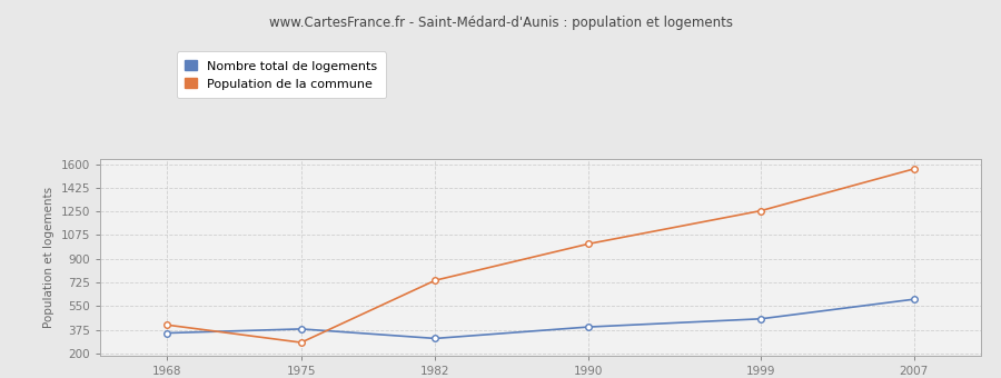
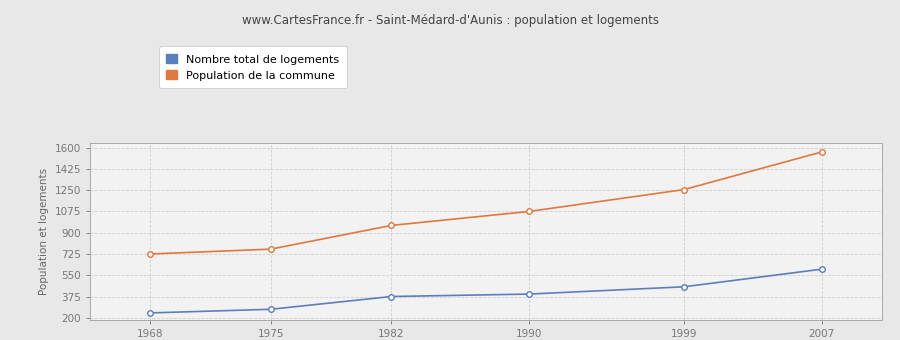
Nombre total de logements/1968: 350 -> 240
Population de la commune/1968: 410 -> 720
Nombre total de logements/1975: 380 -> 270
Population de la commune/1975: 280 -> 760
Nombre total de logements/1982: 310 -> 380
Population de la commune/1982: 740 -> 960
Population de la commune/1990: 1010 -> 1080
